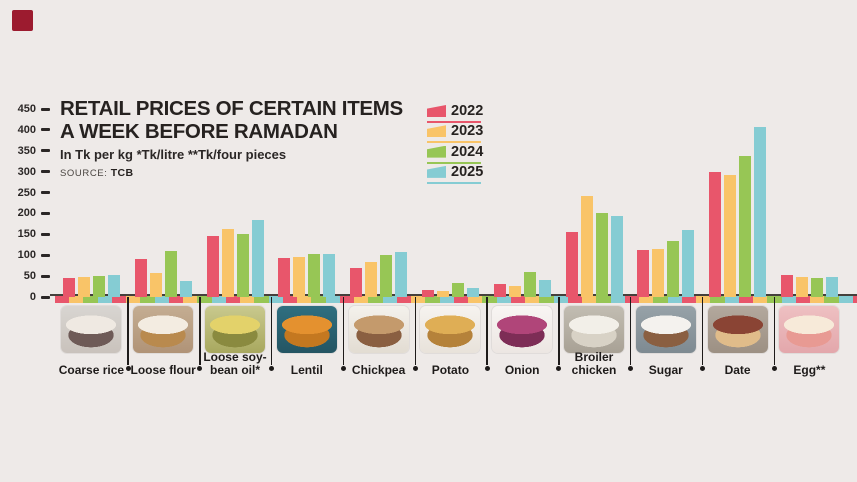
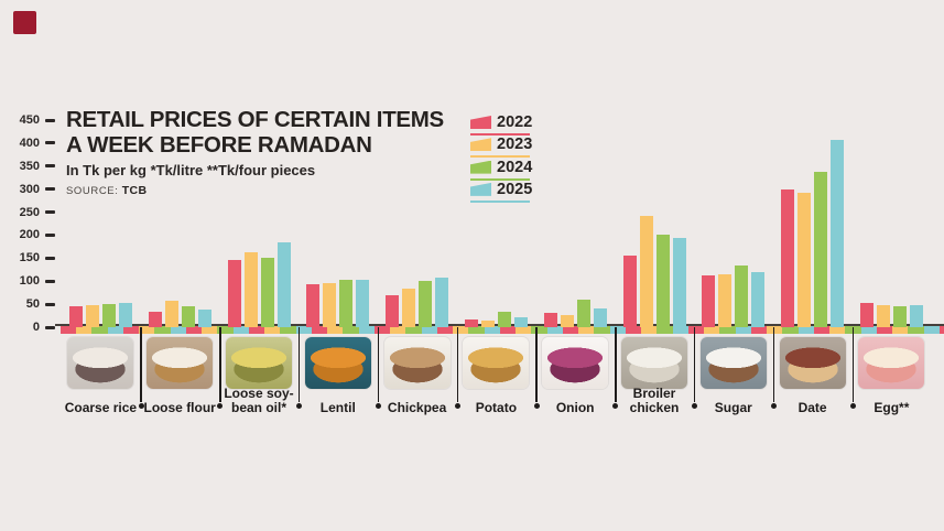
2022/Loose flour: 90 -> 30
2024/Loose flour: 110 -> 40
2025/Sugar: 160 -> 120
